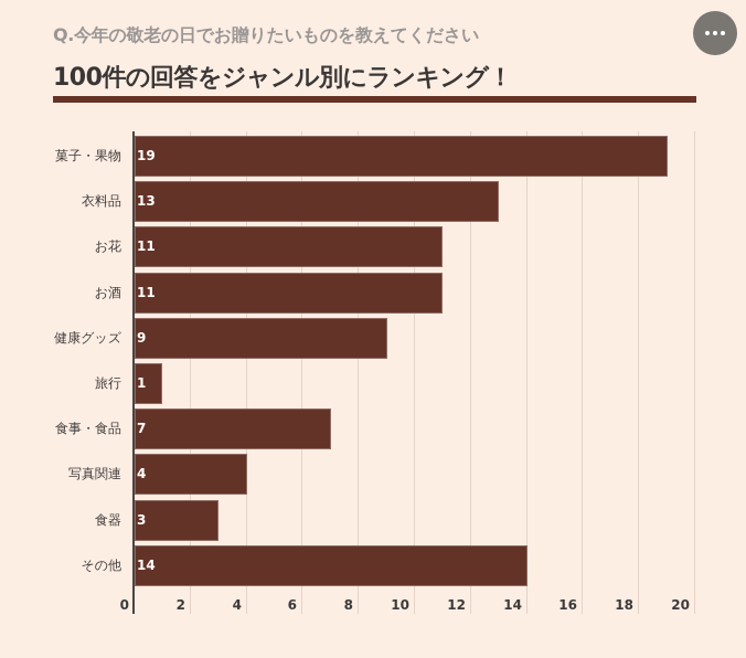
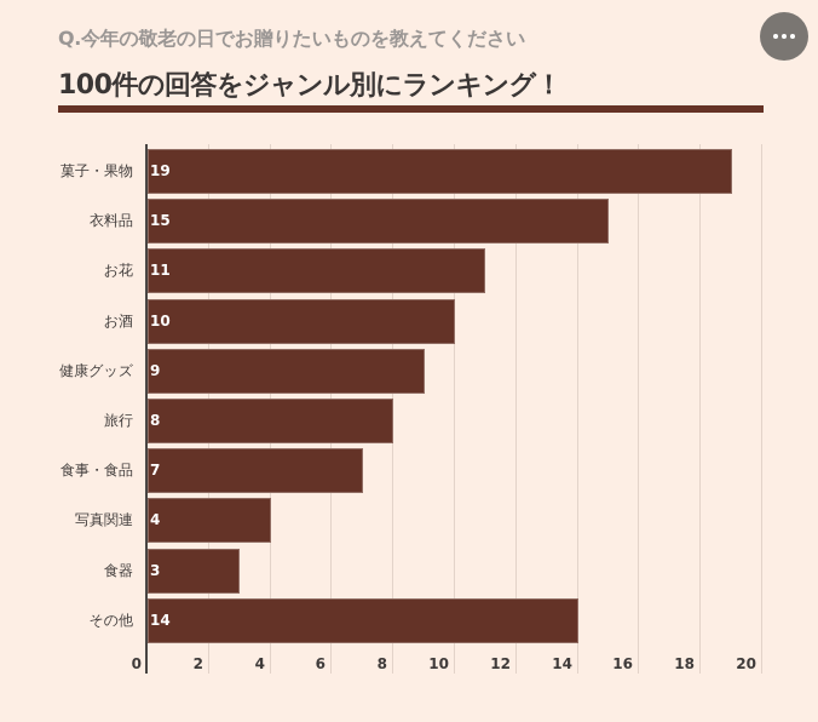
衣料品: 13 -> 15
お酒: 11 -> 10
旅行: 1 -> 8
